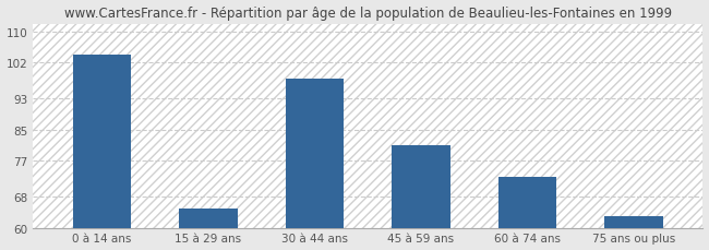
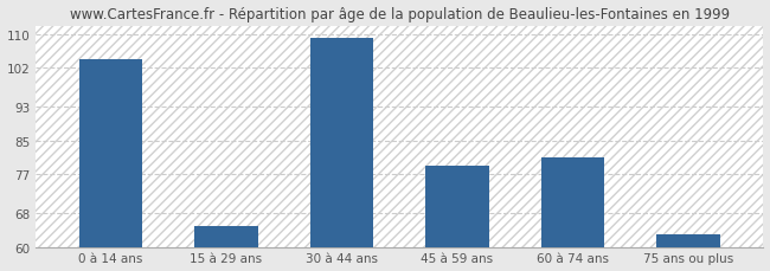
30 à 44 ans: 98 -> 109
45 à 59 ans: 81 -> 79
60 à 74 ans: 73 -> 81
